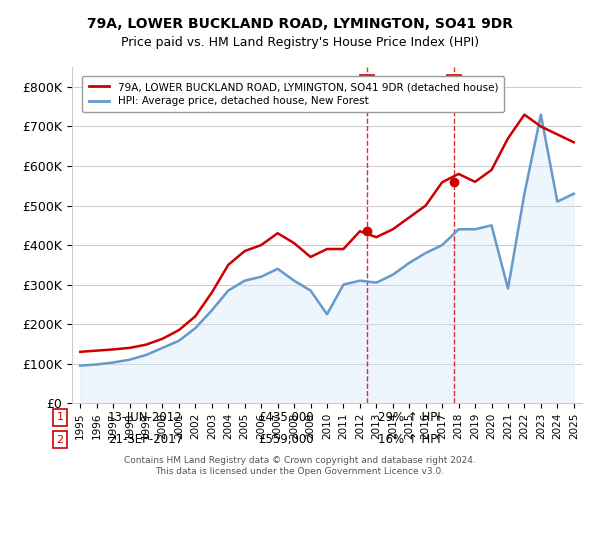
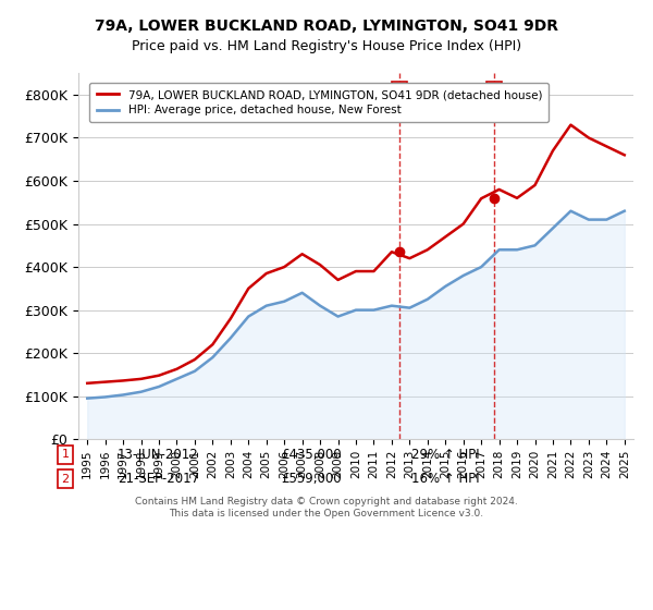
HPI: Average price, detached house, New Forest/2010: £225K -> £300K
HPI: Average price, detached house, New Forest/2021: £290K -> £490K
HPI: Average price, detached house, New Forest/2023: £730K -> £510K
